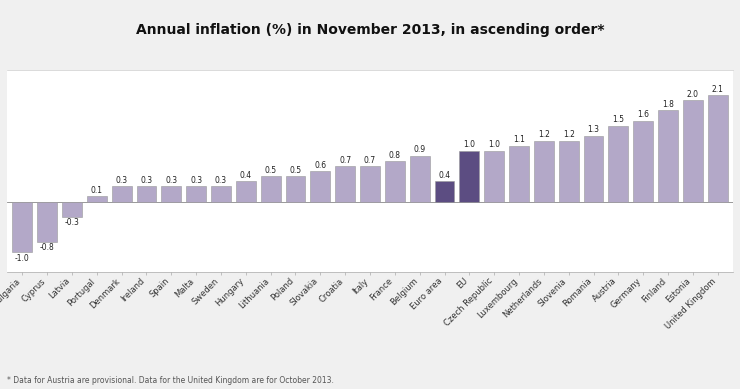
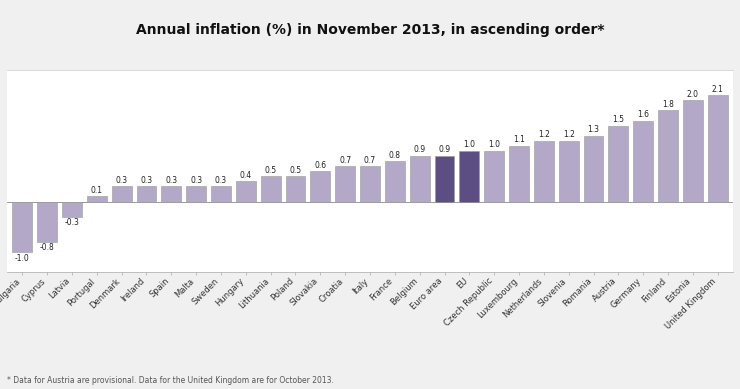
Euro area: 0.4 -> 0.9
